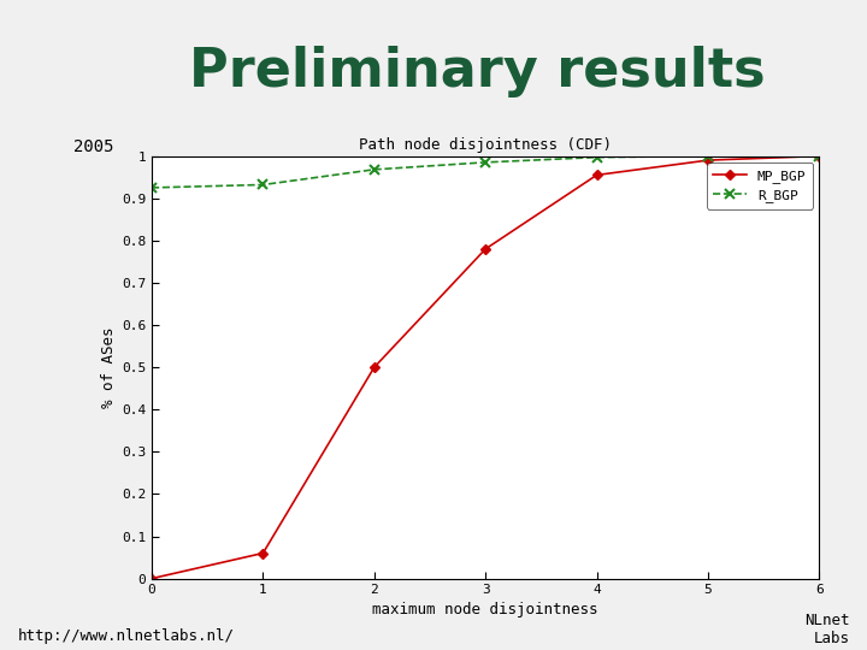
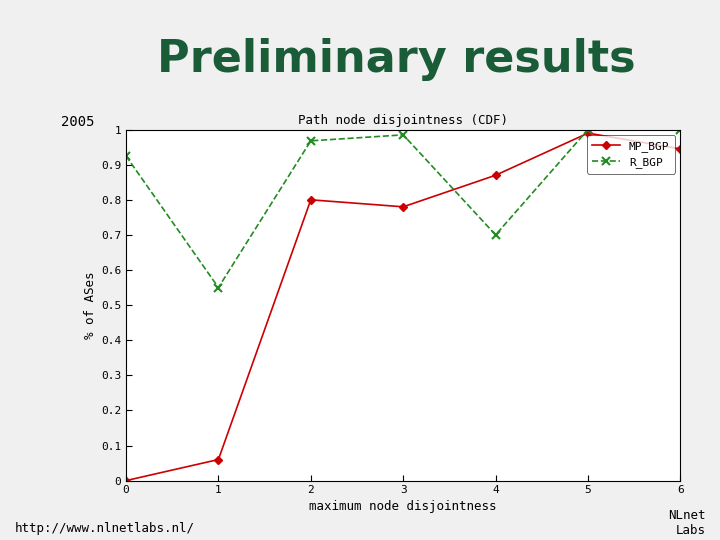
R_BGP/1: 0.932 -> 0.550
MP_BGP/2: 0.500 -> 0.800
MP_BGP/4: 0.955 -> 0.870
R_BGP/4: 0.997 -> 0.700
MP_BGP/6: 1.000 -> 0.945
